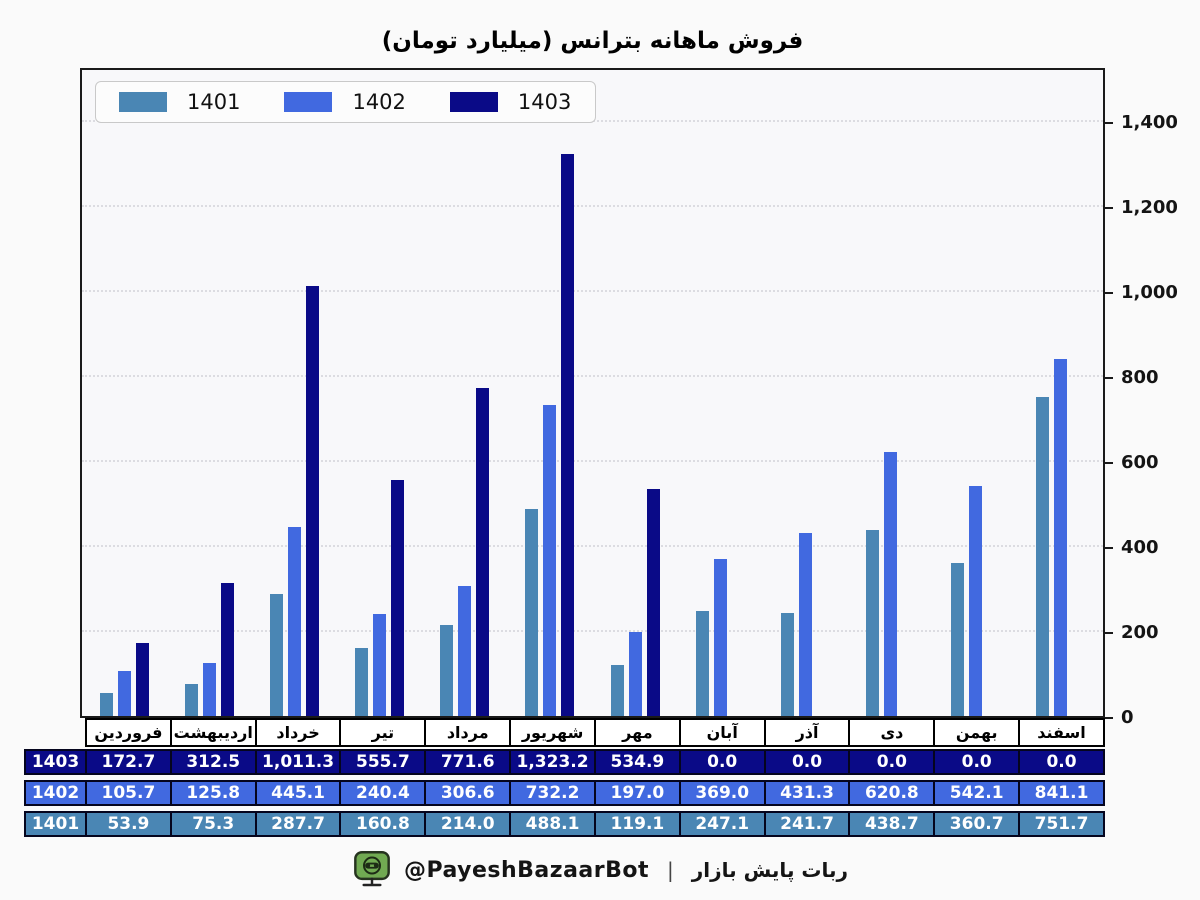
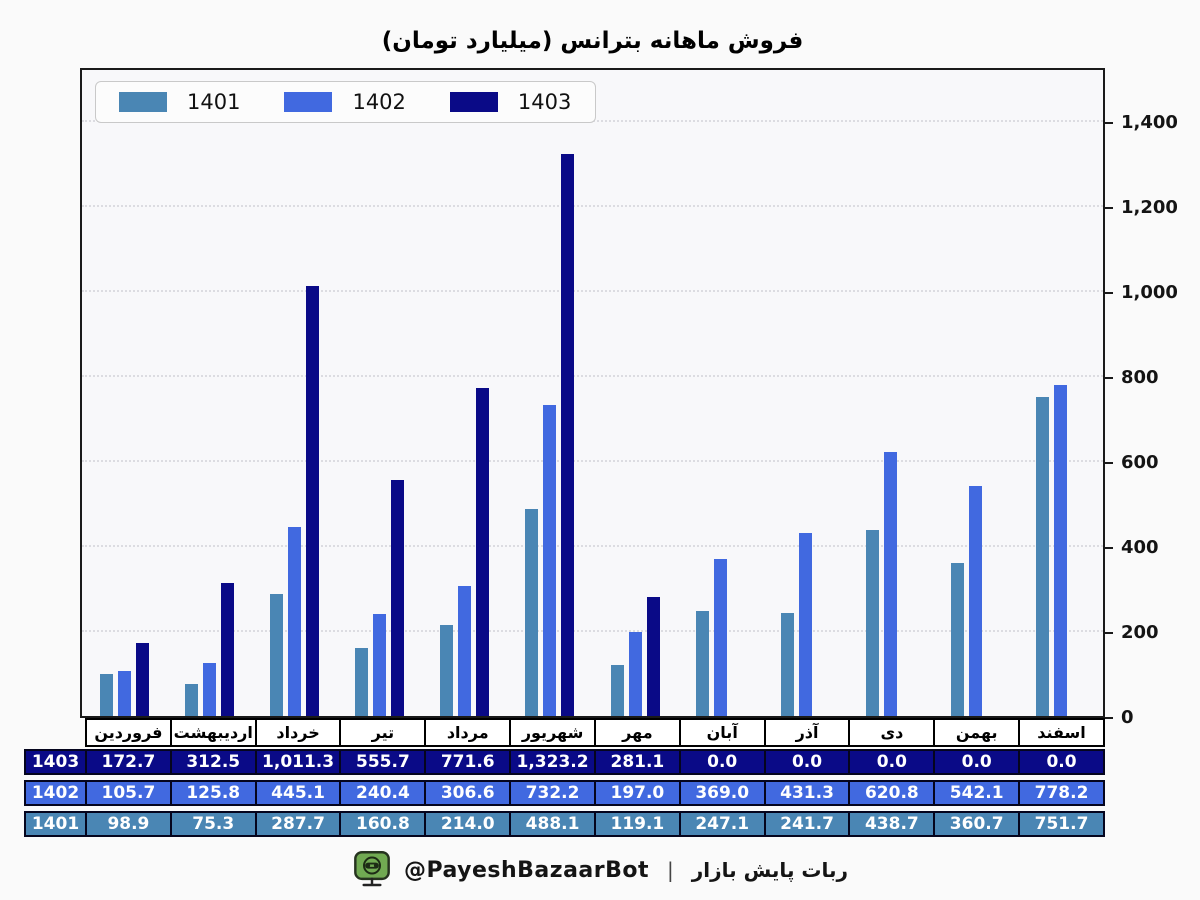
1401/فروردین: 53.9 -> 98.9
1403/مهر: 534.9 -> 281.1
1402/اسفند: 841.1 -> 778.2
